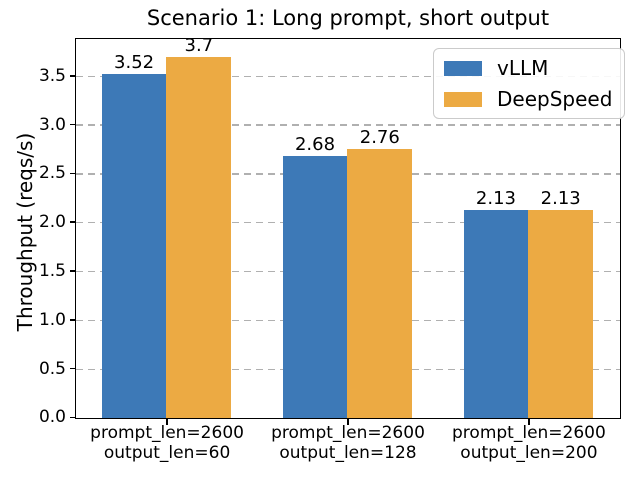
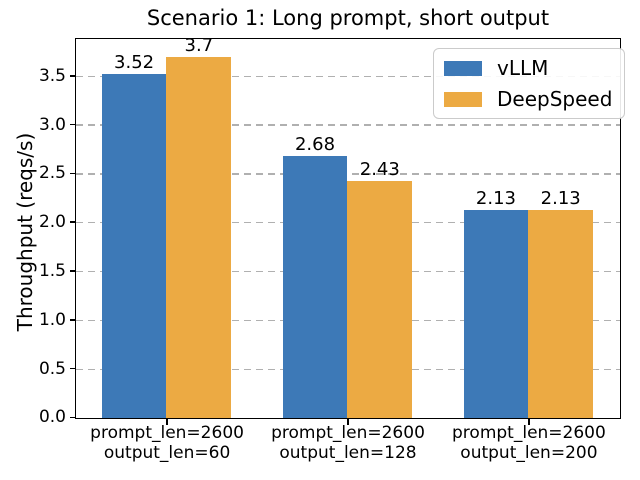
DeepSpeed/prompt_len=2600 output_len=128: 2.76 -> 2.43
